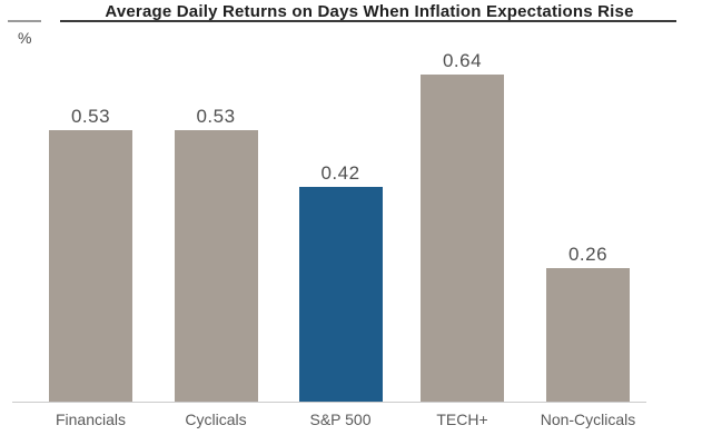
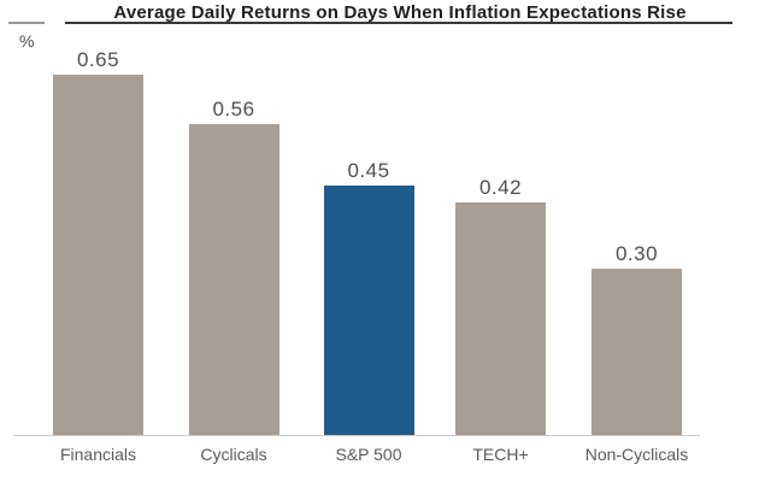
Financials: 0.53 -> 0.65
Cyclicals: 0.53 -> 0.56
S&P 500: 0.42 -> 0.45
TECH+: 0.64 -> 0.42
Non-Cyclicals: 0.26 -> 0.30
